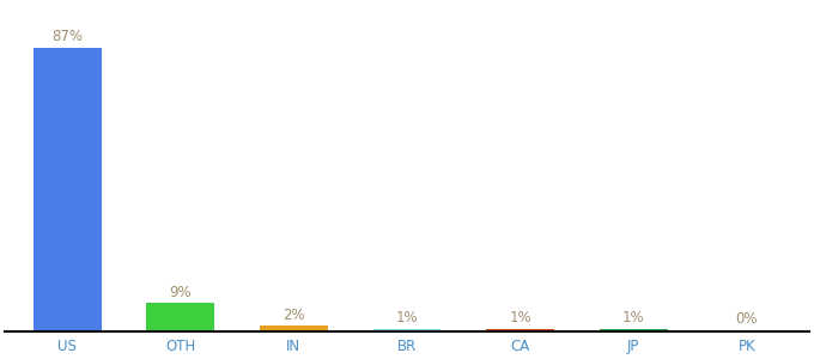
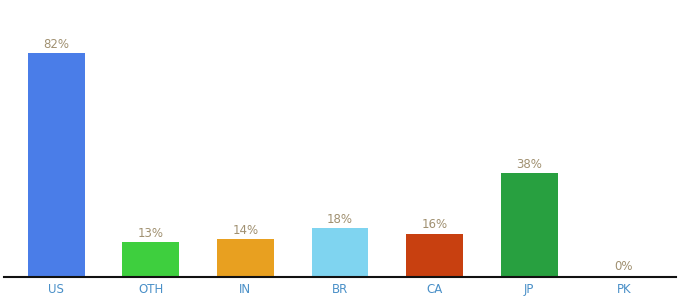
US: 87% -> 82%
OTH: 9% -> 13%
IN: 2% -> 14%
BR: 1% -> 18%
CA: 1% -> 16%
JP: 1% -> 38%
